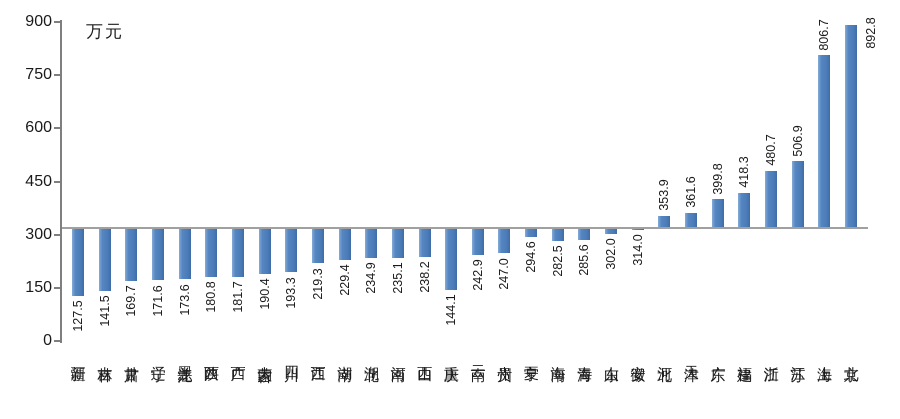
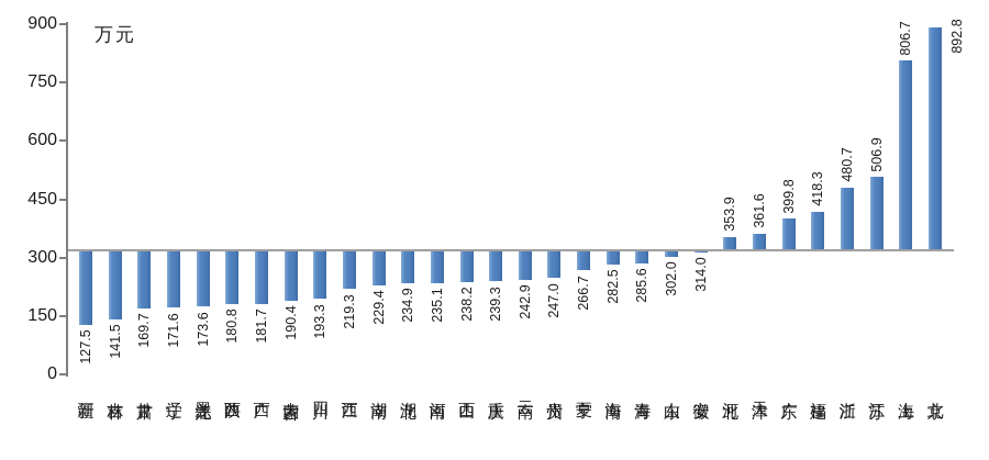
重庆: 144.1 -> 239.3
宁夏: 294.6 -> 266.7
